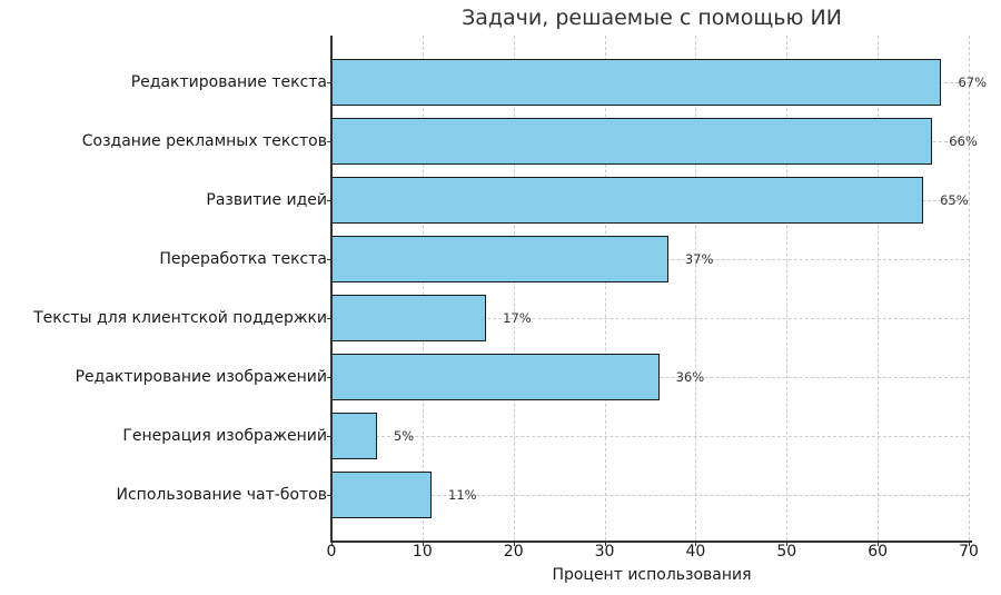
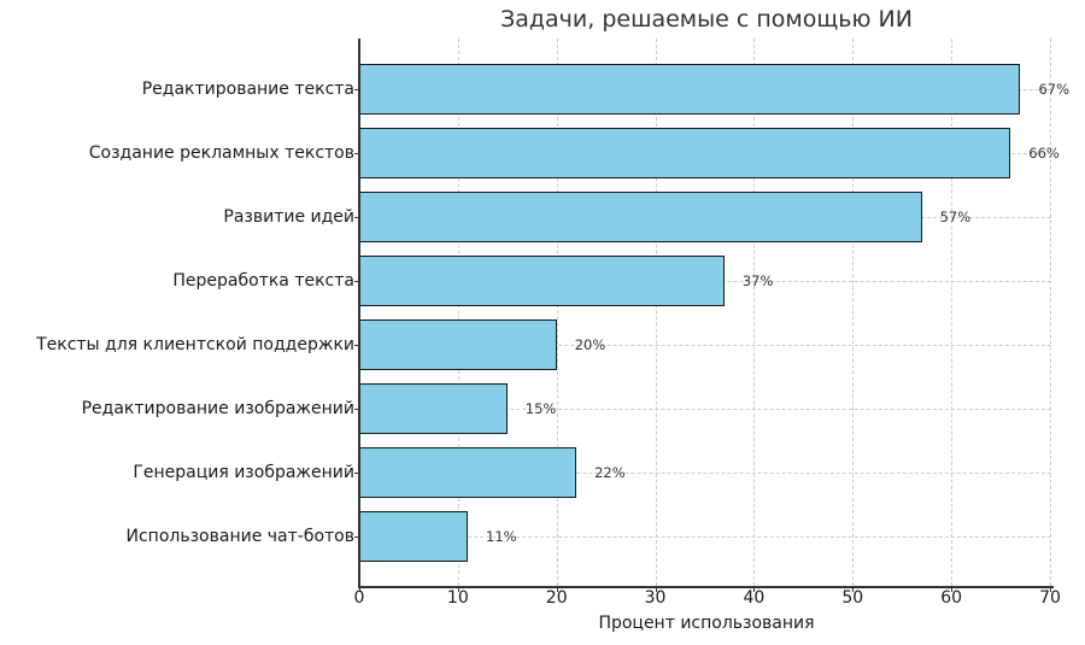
Развитие идей: 65% -> 57%
Тексты для клиентской поддержки: 17% -> 20%
Редактирование изображений: 36% -> 15%
Генерация изображений: 5% -> 22%
